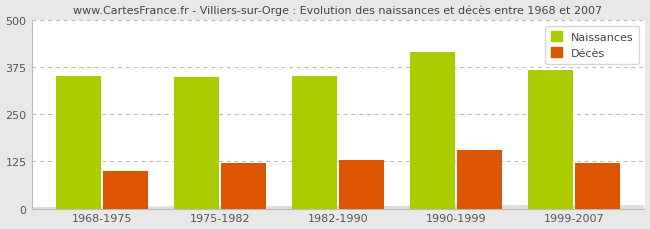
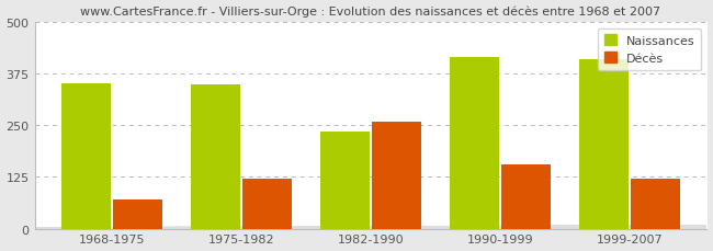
Décès/1968-1975: 100 -> 70
Naissances/1982-1990: 352 -> 235
Décès/1982-1990: 130 -> 260
Naissances/1999-2007: 368 -> 410
